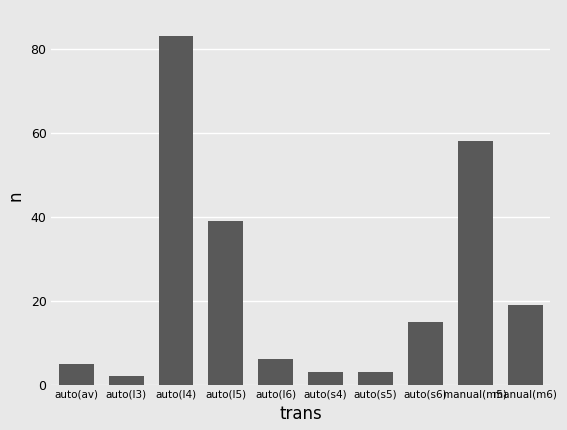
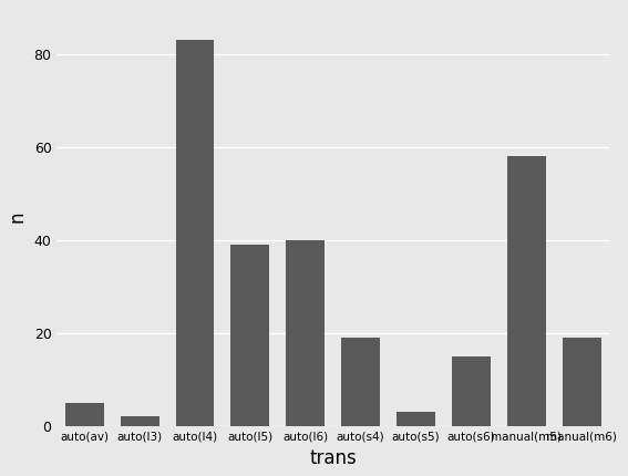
auto(l6): 6 -> 40
auto(s4): 3 -> 19
